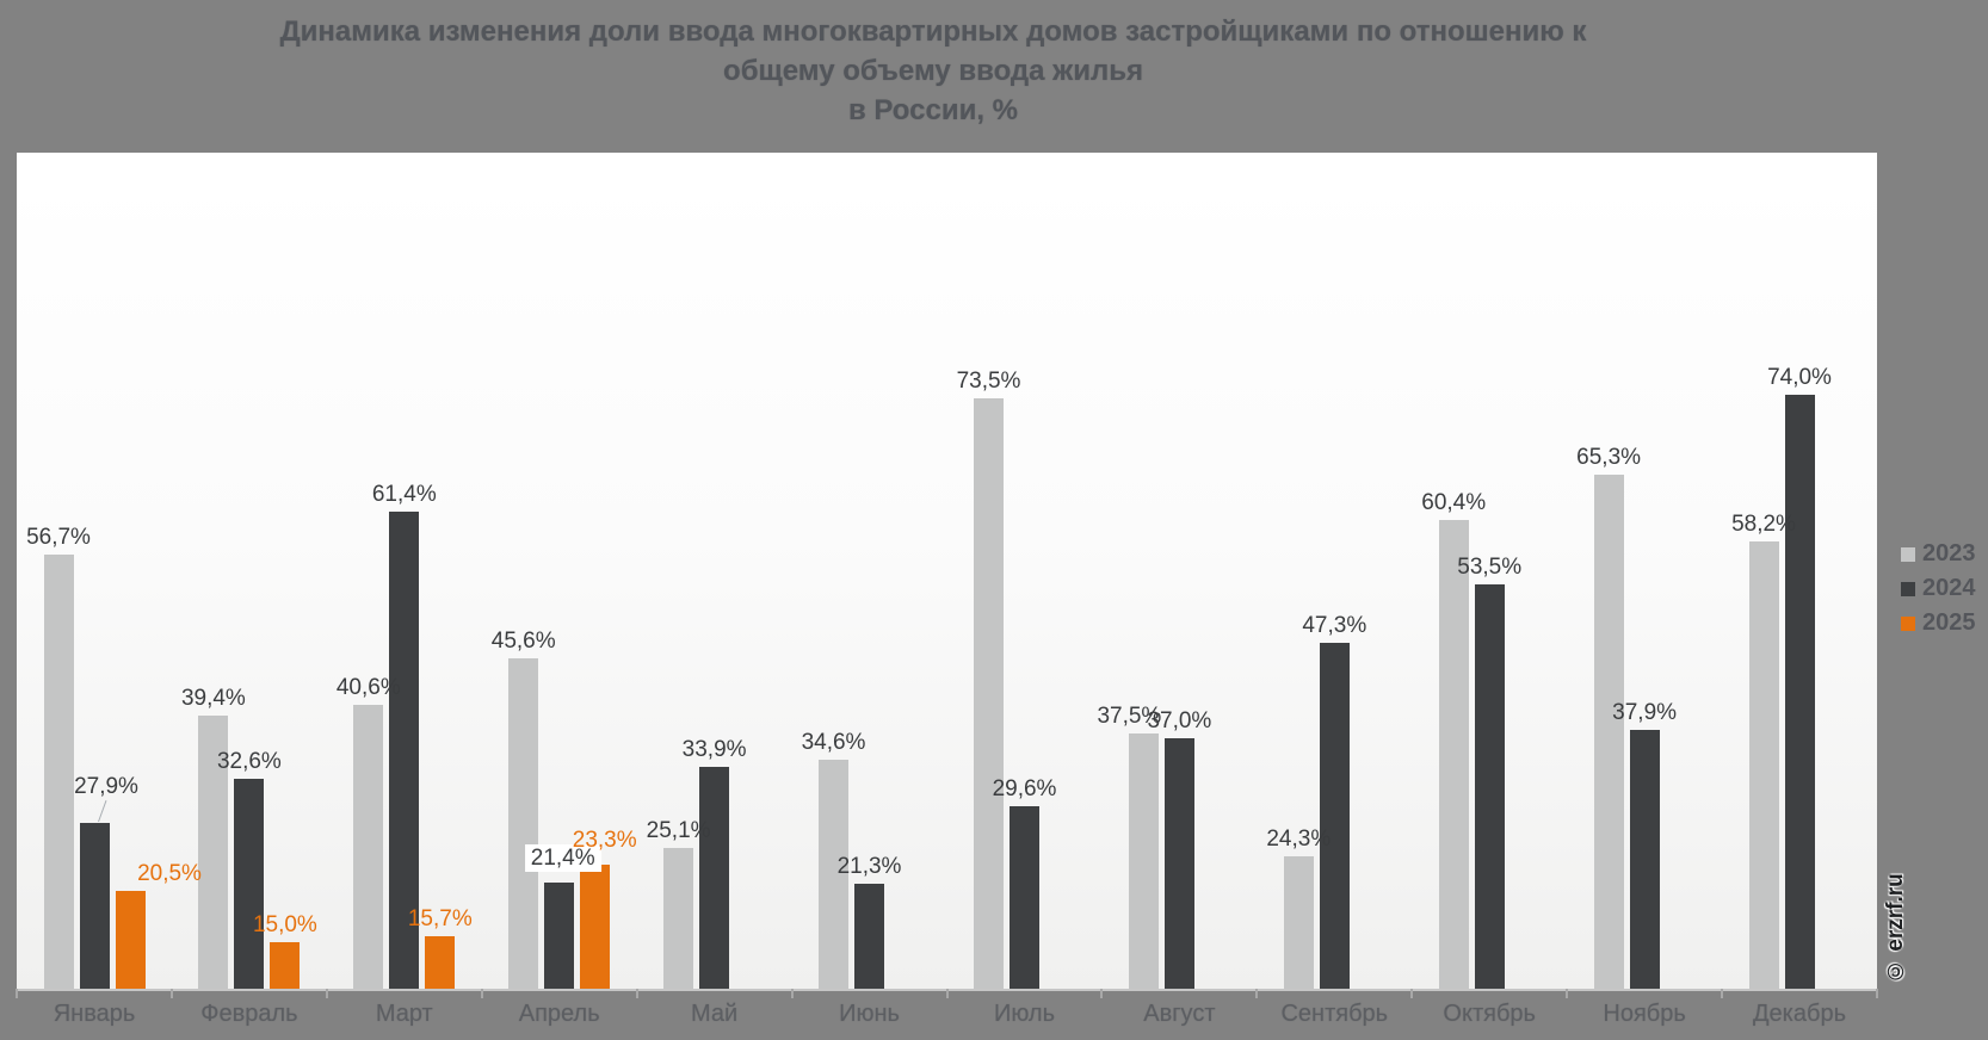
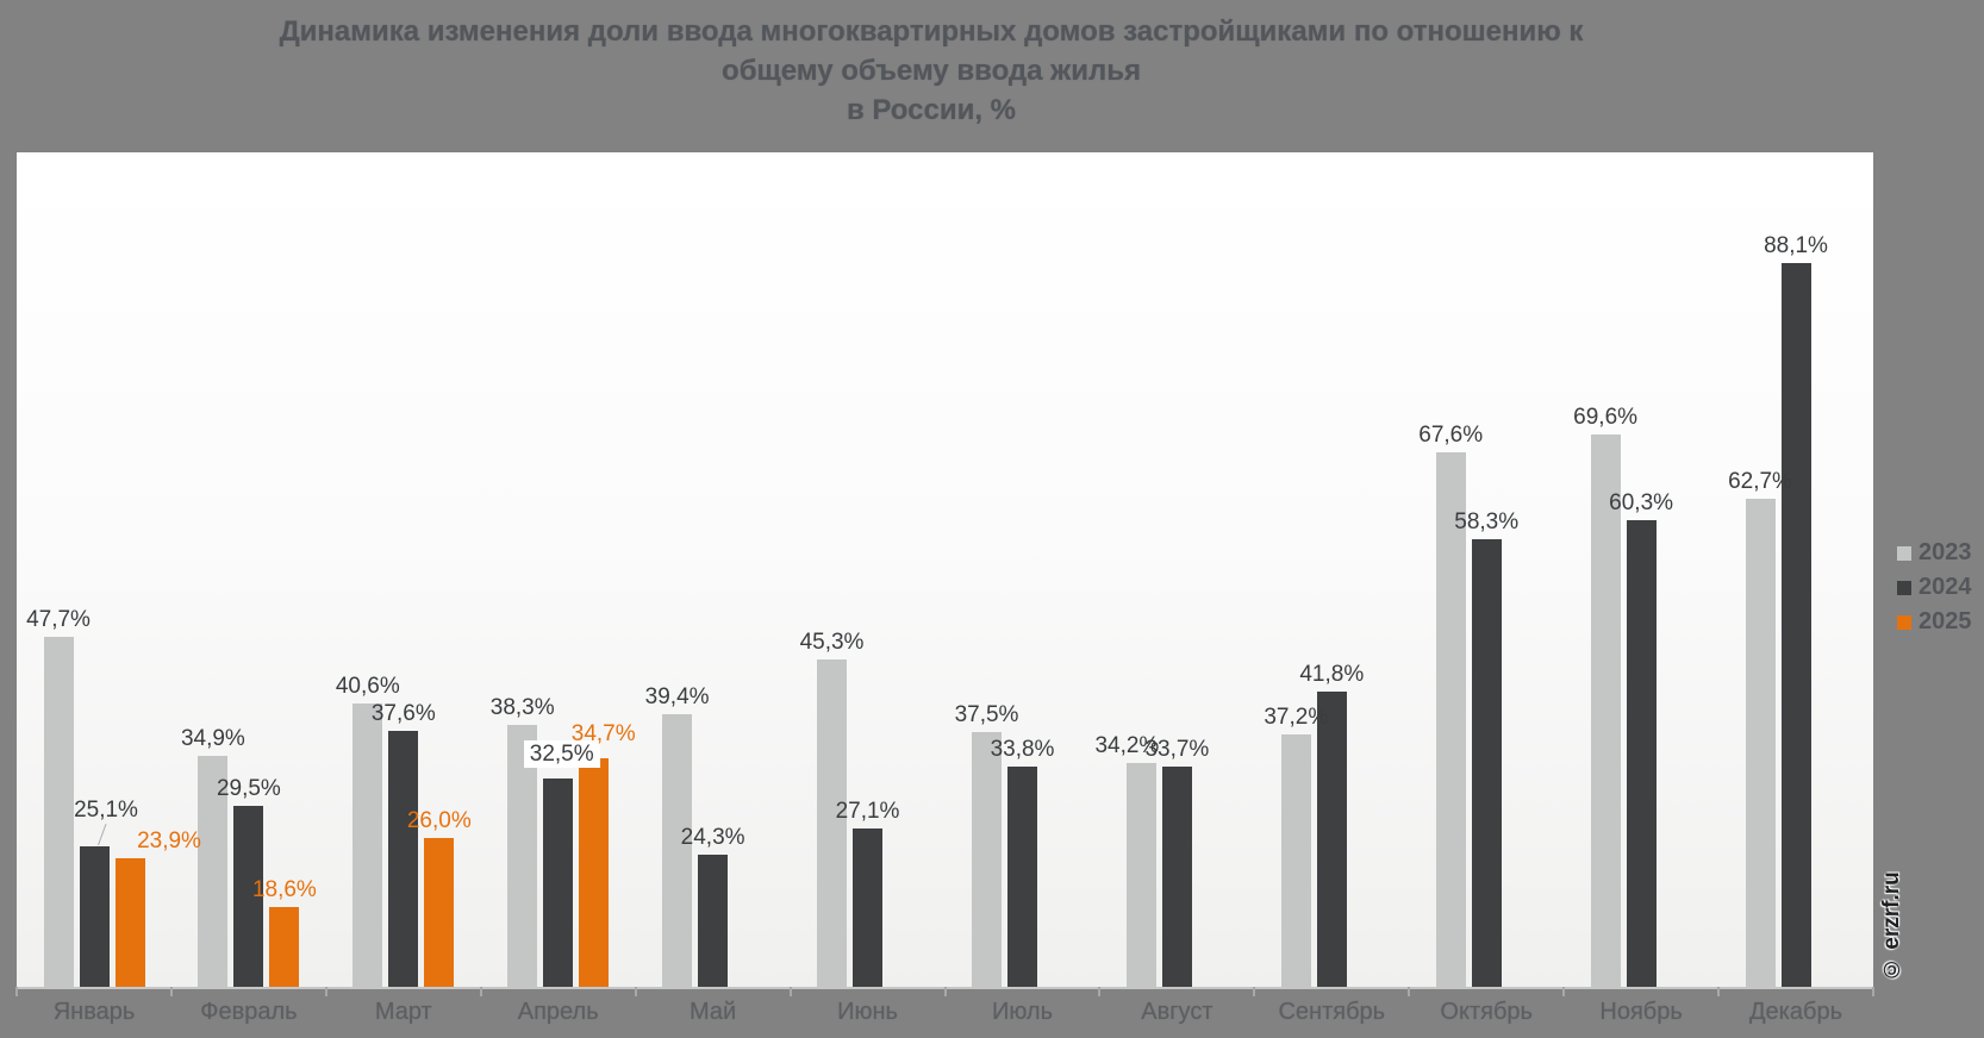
2023/Январь: 56,7% -> 47,7%
2024/Январь: 27,9% -> 25,1%
2025/Январь: 20,5% -> 23,9%
2023/Февраль: 39,4% -> 34,9%
2024/Февраль: 32,6% -> 29,5%
2025/Февраль: 15,0% -> 18,6%
2024/Март: 61,4% -> 37,6%
2025/Март: 15,7% -> 26,0%
2023/Апрель: 45,6% -> 38,3%
2024/Апрель: 21,4% -> 32,5%
2025/Апрель: 23,3% -> 34,7%
2023/Май: 25,1% -> 39,4%
2024/Май: 33,9% -> 24,3%
2023/Июнь: 34,6% -> 45,3%
2024/Июнь: 21,3% -> 27,1%
2023/Июль: 73,5% -> 37,5%
2024/Июль: 29,6% -> 33,8%
2023/Август: 37,5% -> 34,2%
2024/Август: 37,0% -> 33,7%
2023/Сентябрь: 24,3% -> 37,2%
2024/Сентябрь: 47,3% -> 41,8%
2023/Октябрь: 60,4% -> 67,6%
2024/Октябрь: 53,5% -> 58,3%
2023/Ноябрь: 65,3% -> 69,6%
2024/Ноябрь: 37,9% -> 60,3%
2023/Декабрь: 58,2% -> 62,7%
2024/Декабрь: 74,0% -> 88,1%
